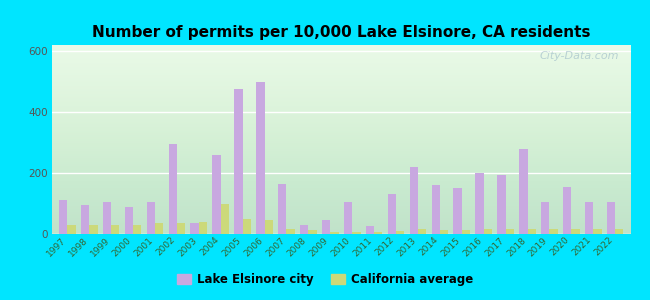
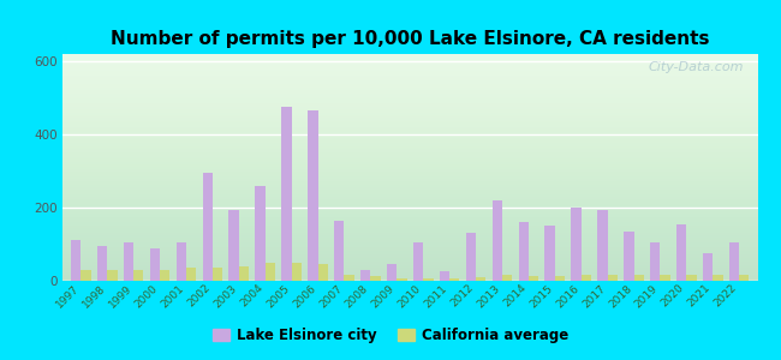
Lake Elsinore city/2003: 35 -> 195
California average/2004: 100 -> 48
Lake Elsinore city/2006: 500 -> 465
Lake Elsinore city/2018: 280 -> 135
Lake Elsinore city/2021: 105 -> 75
